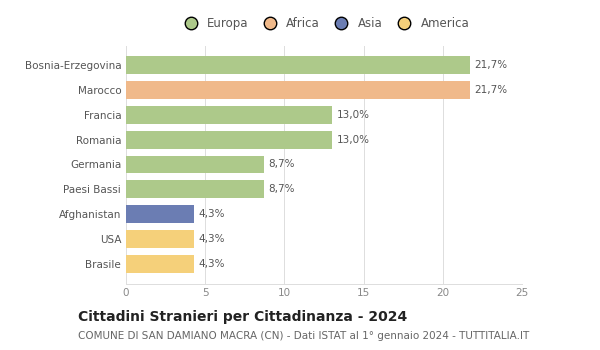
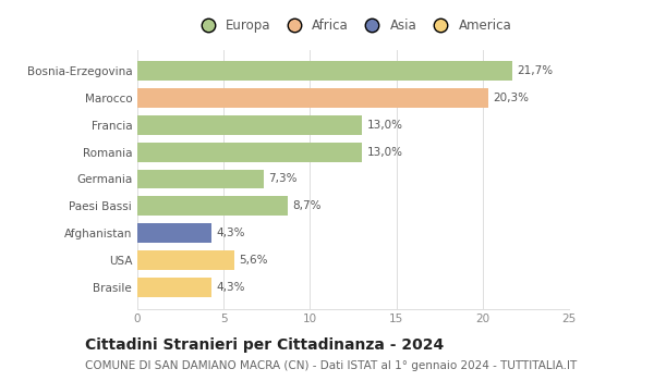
Marocco: 21,7% -> 20,3%
Germania: 8,7% -> 7,3%
USA: 4,3% -> 5,6%
